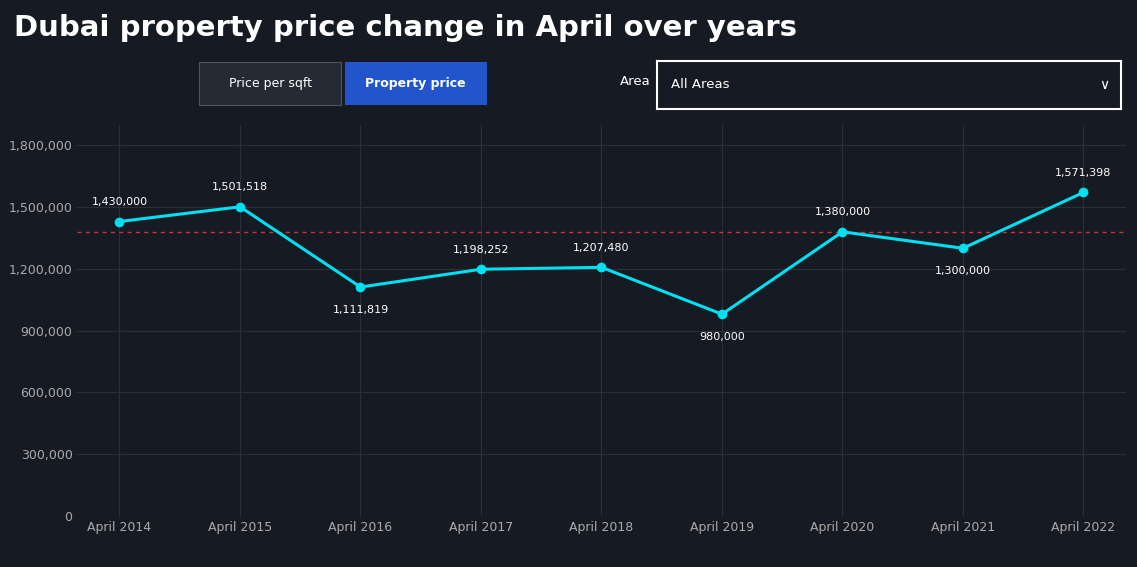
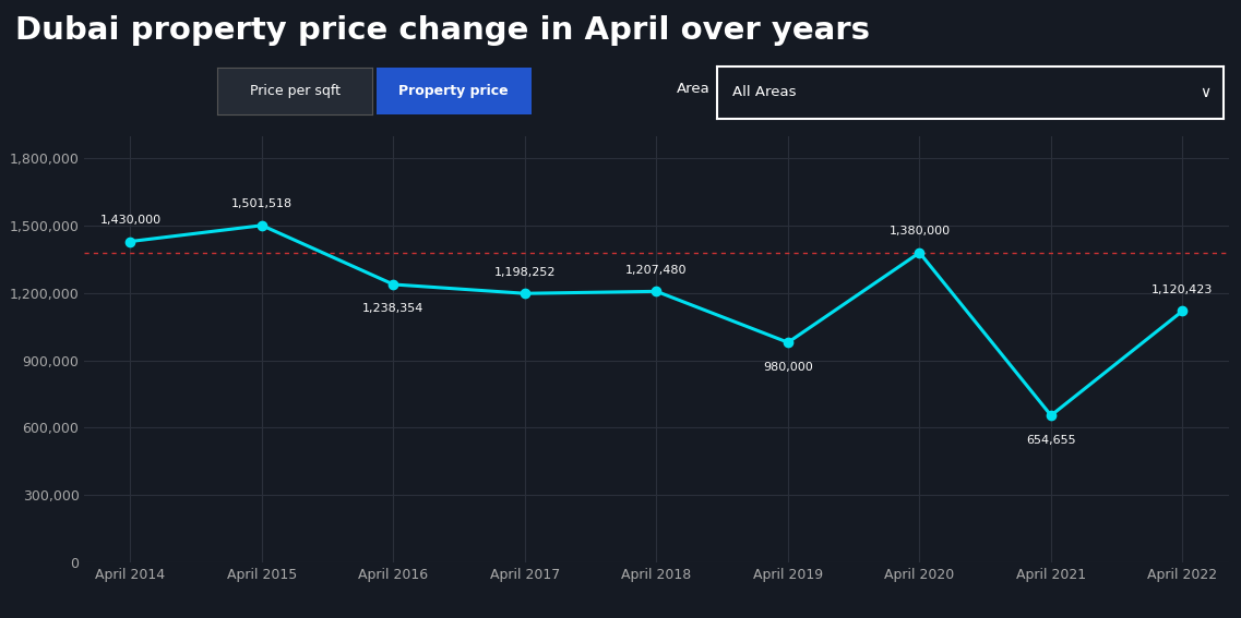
April 2016: 1,111,819 -> 1,238,354
April 2021: 1,300,000 -> 654,655
April 2022: 1,571,398 -> 1,120,423
